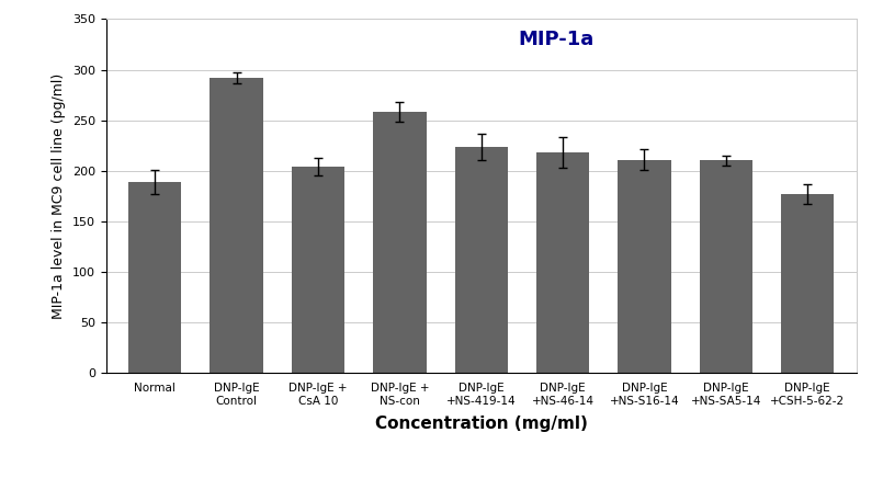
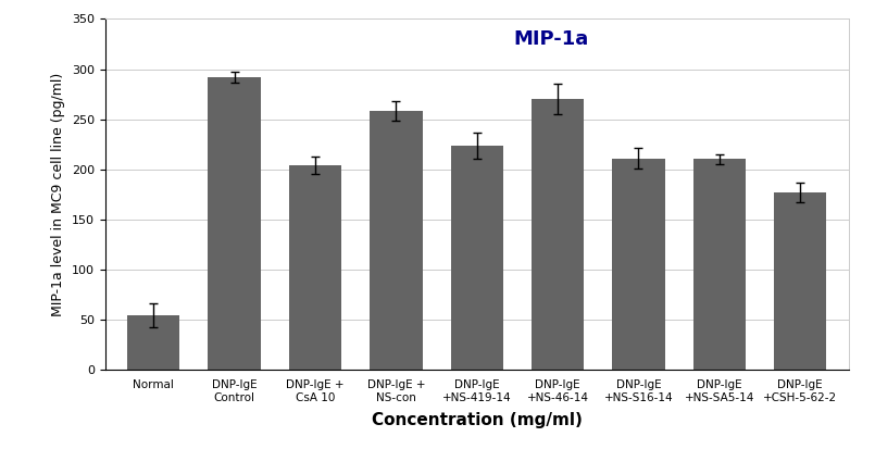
Normal: 189 -> 54
DNP-IgE +NS-46-14: 218 -> 270
